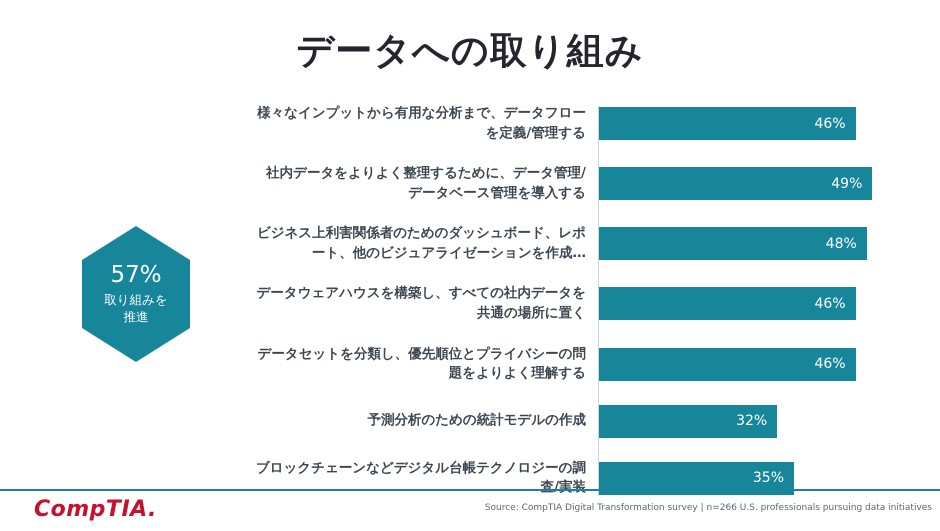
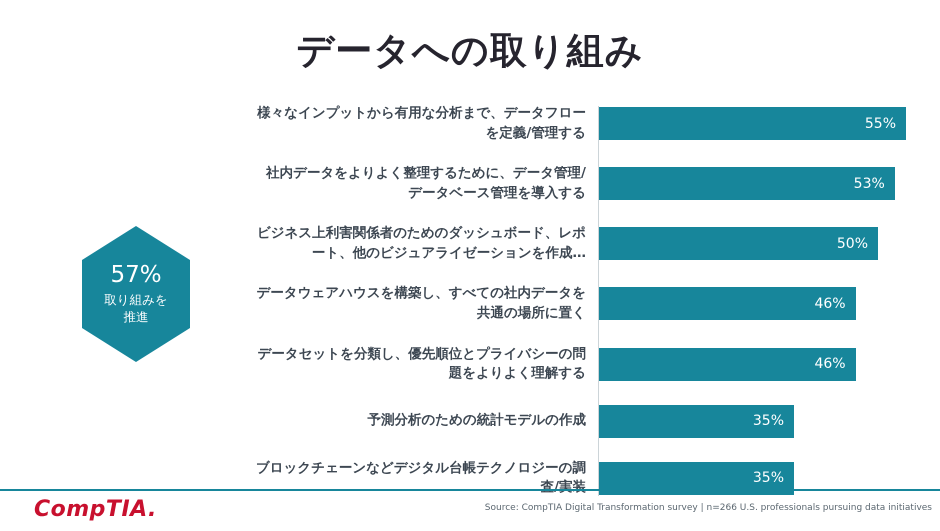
様々なインプットから有用な分析まで、データフローを定義/管理する: 46% -> 55%
社内データをよりよく整理するために、データ管理/データベース管理を導入する: 49% -> 53%
ビジネス上利害関係者のためのダッシュボード、レポート、他のビジュアライゼーションを作成…: 48% -> 50%
予測分析のための統計モデルの作成: 32% -> 35%
